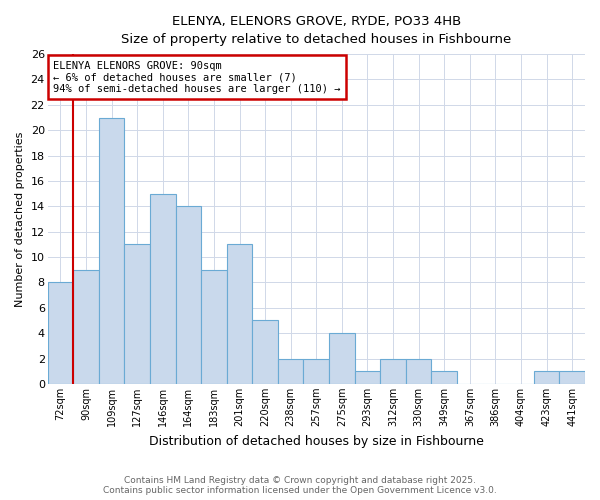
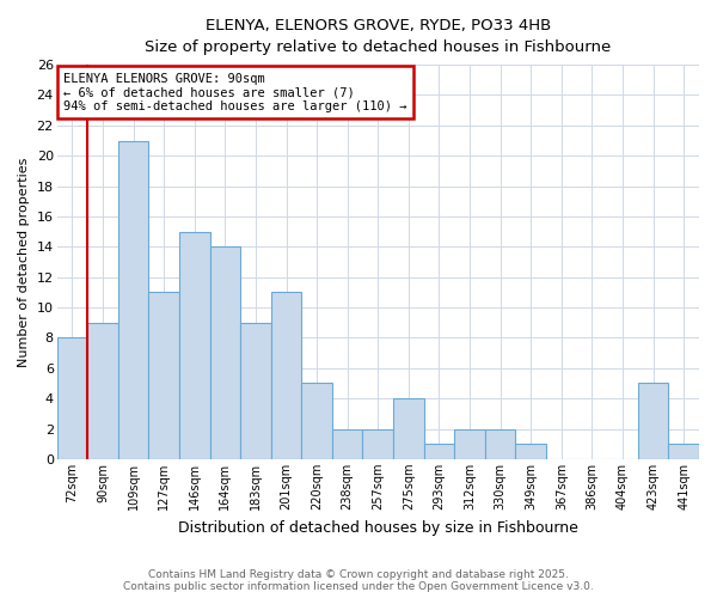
423sqm: 1 -> 5
